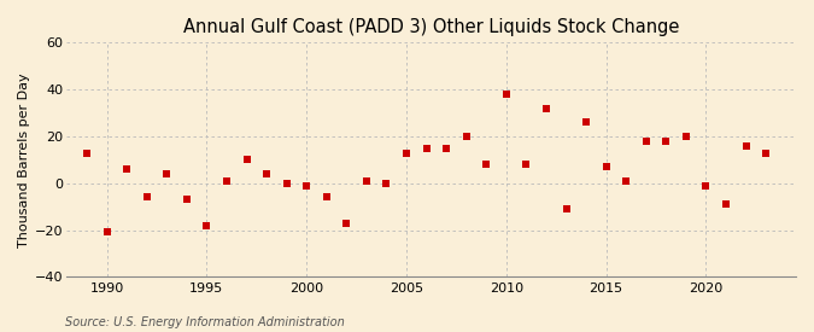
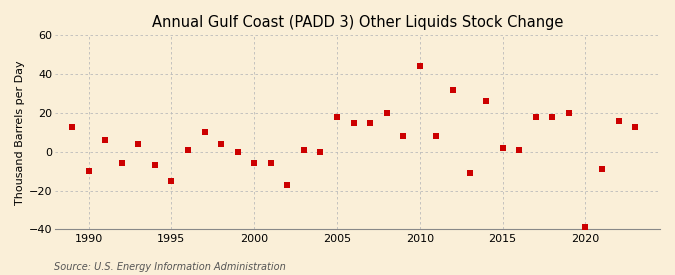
1990: -21 -> -10
1995: -18 -> -15
2000: -1 -> -6
2005: 13 -> 18
2010: 38 -> 44
2015: 7 -> 2
2020: -1 -> -39
